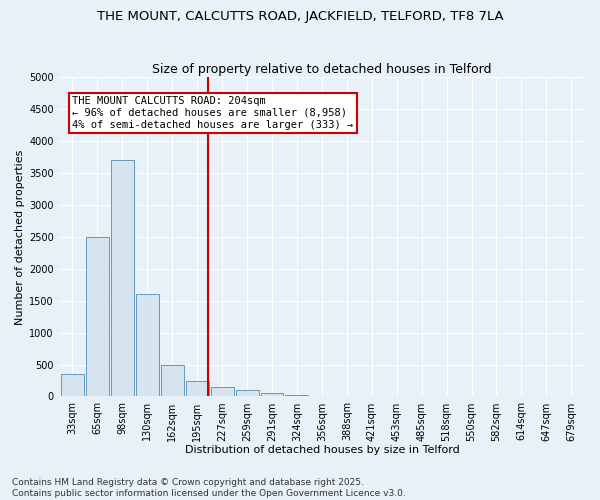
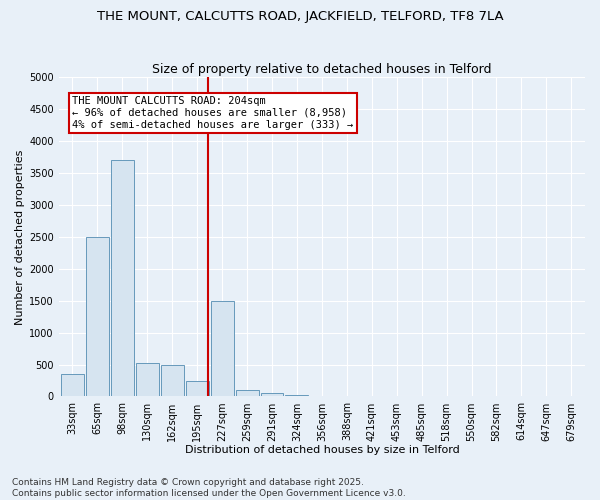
130sqm: 1600 -> 520
227sqm: 150 -> 1500
